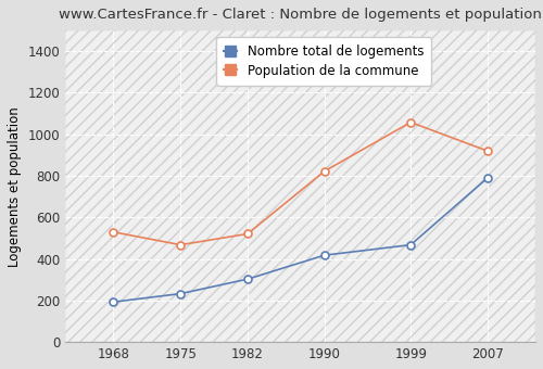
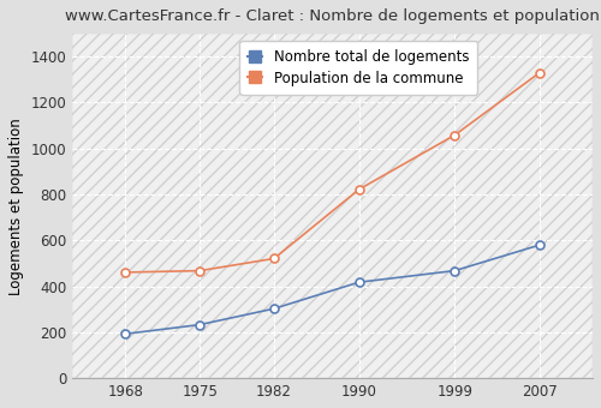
Population de la commune/1968: 530 -> 460
Nombre total de logements/2007: 790 -> 580
Population de la commune/2007: 920 -> 1330
